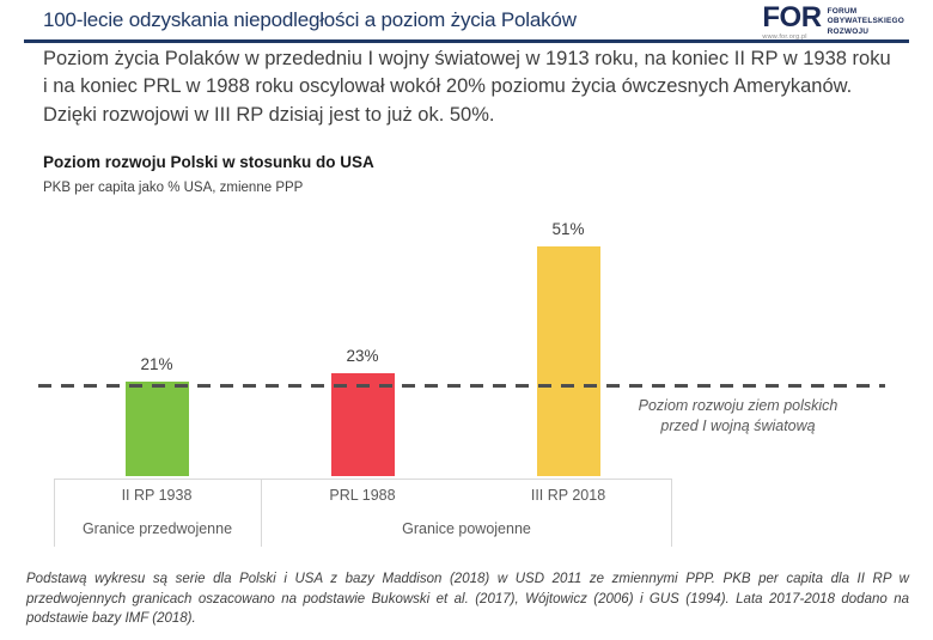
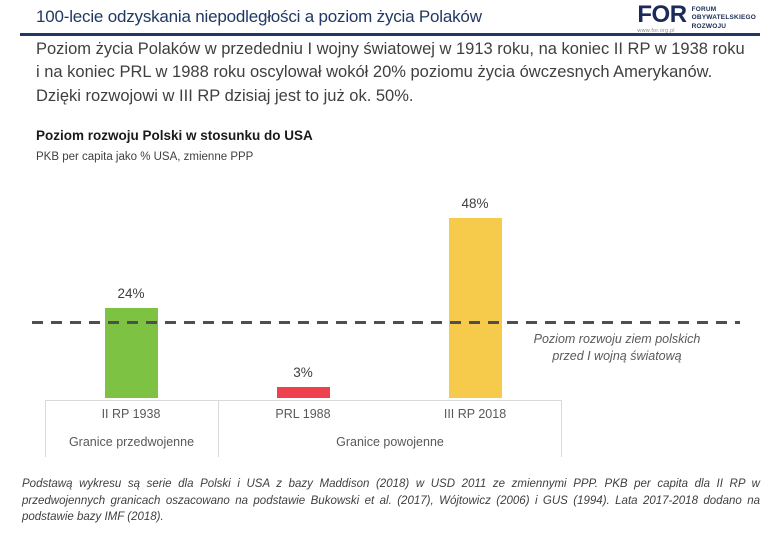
II RP 1938: 21% -> 24%
PRL 1988: 23% -> 3%
III RP 2018: 51% -> 48%
